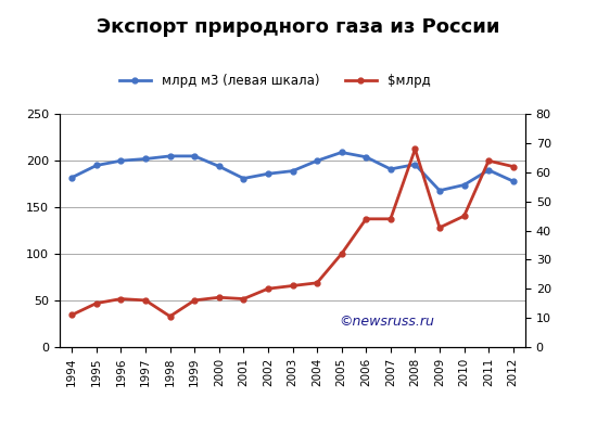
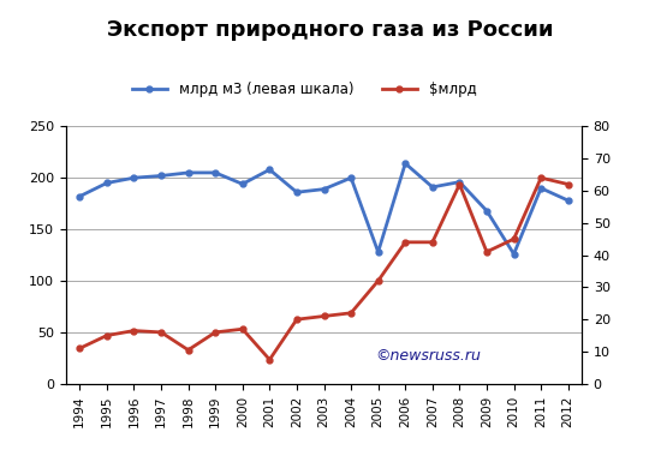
млрд м3 (левая шкала)/2001: 181 -> 208
$млрд/2001: 16.5 -> 7.5
млрд м3 (левая шкала)/2005: 209 -> 128
млрд м3 (левая шкала)/2006: 204 -> 214
$млрд/2008: 68.0 -> 62.0
млрд м3 (левая шкала)/2010: 174 -> 126
